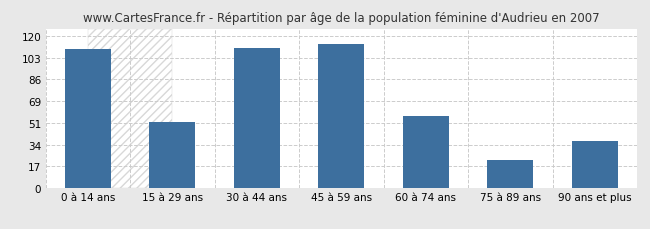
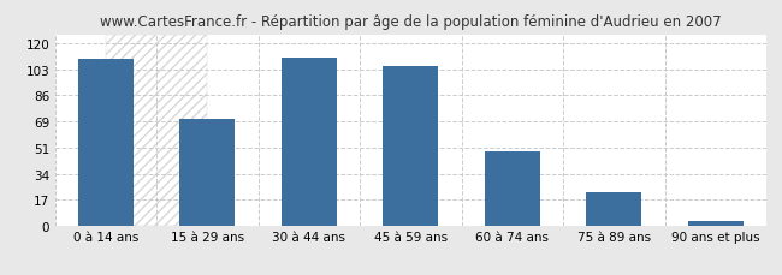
15 à 29 ans: 52 -> 70
45 à 59 ans: 114 -> 105
60 à 74 ans: 57 -> 49
90 ans et plus: 37 -> 3
